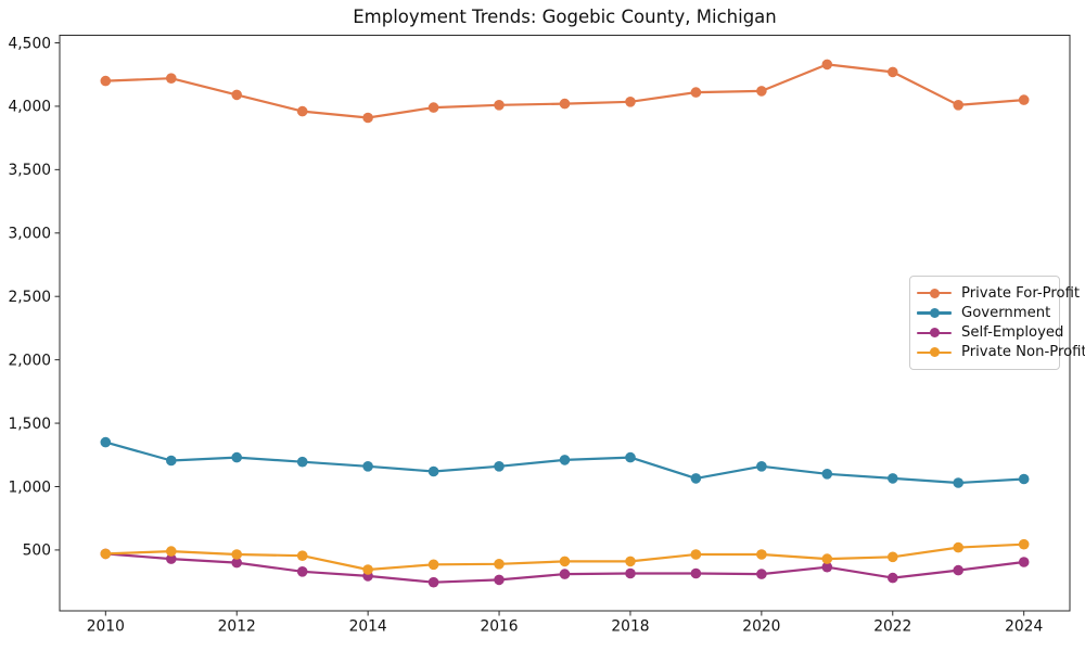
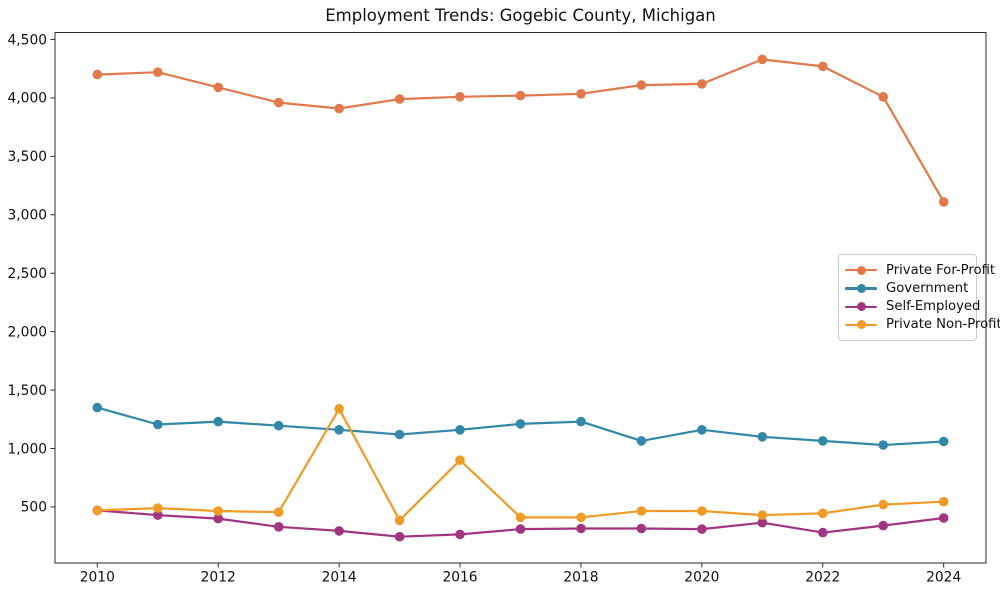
Private Non-Profit/2014: 340 -> 1340
Private Non-Profit/2016: 390 -> 900
Private For-Profit/2024: 4050 -> 3110
